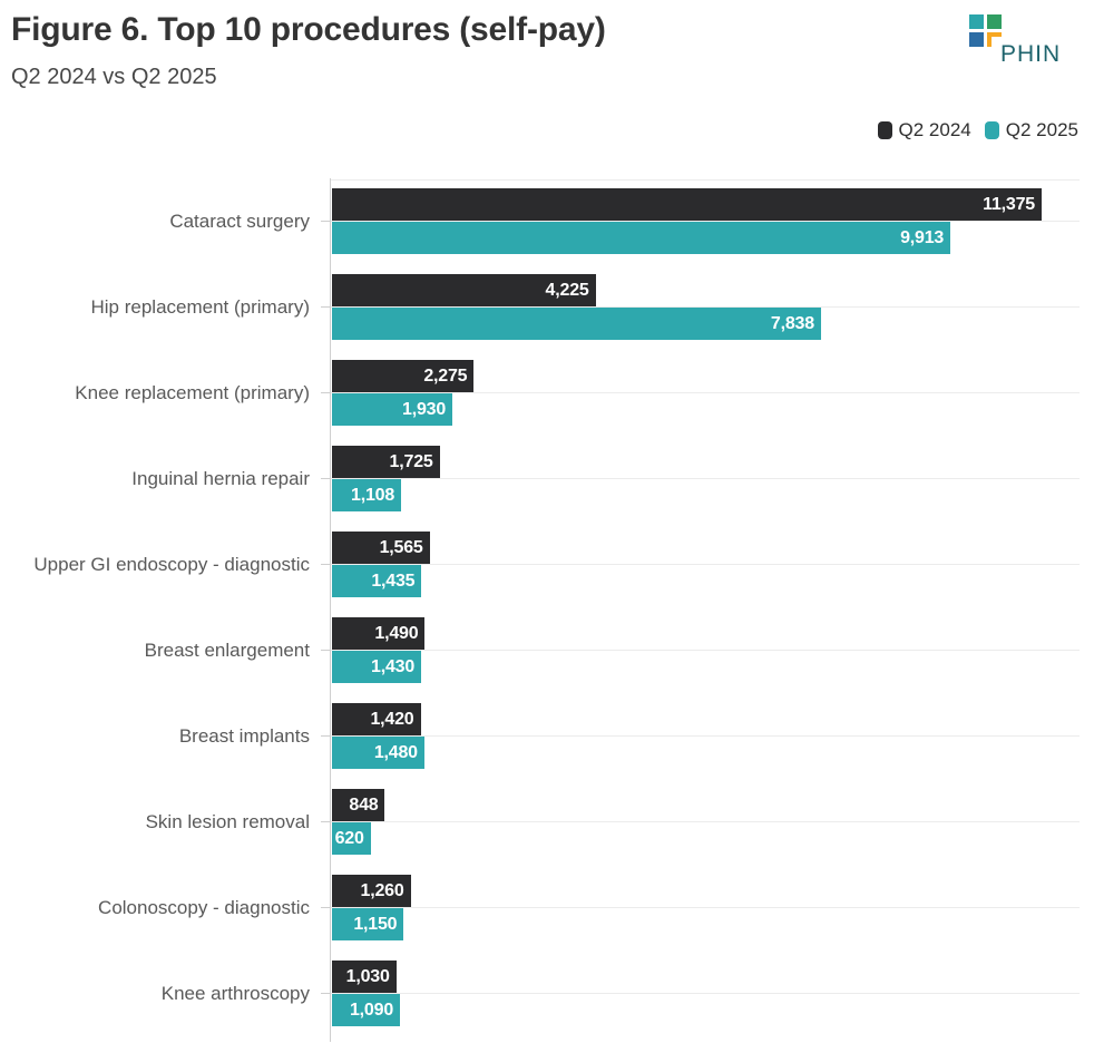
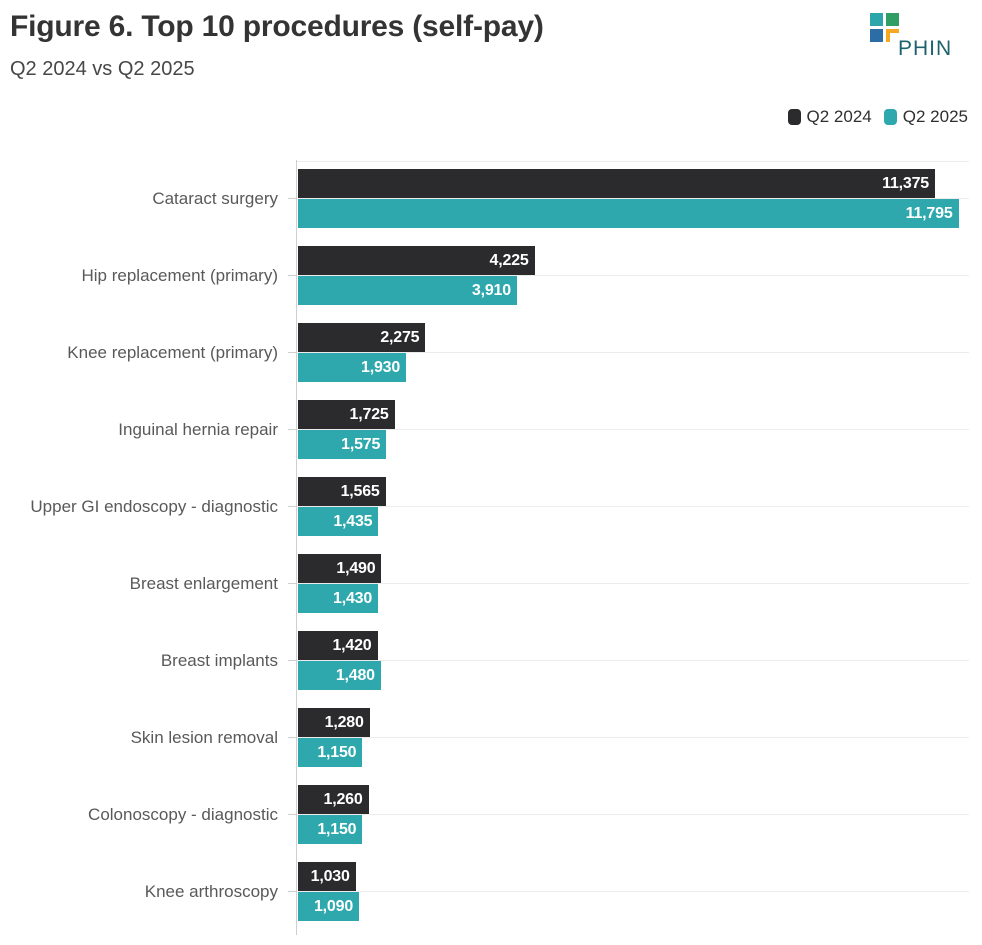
Q2 2025/Cataract surgery: 9,913 -> 11,795
Q2 2025/Hip replacement (primary): 7,838 -> 3,910
Q2 2025/Inguinal hernia repair: 1,108 -> 1,575
Q2 2024/Skin lesion removal: 848 -> 1,280
Q2 2025/Skin lesion removal: 620 -> 1,150
